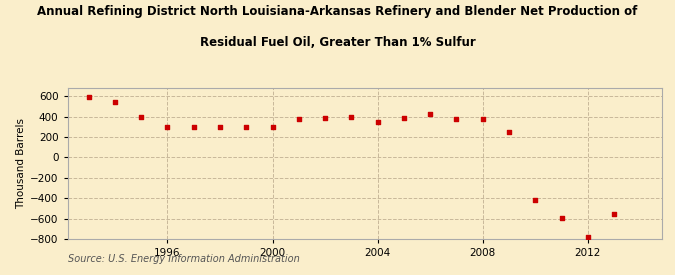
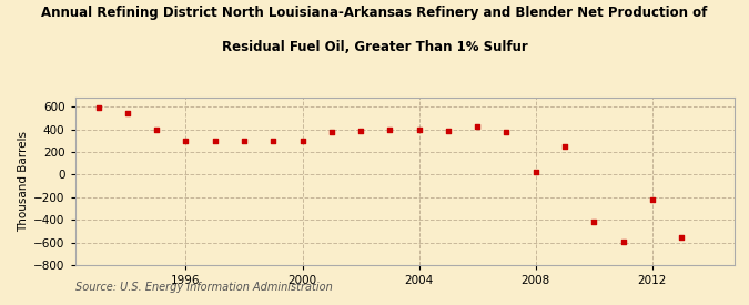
2004: 340 -> 400
2008: 380 -> 20
2012: -780 -> -220
